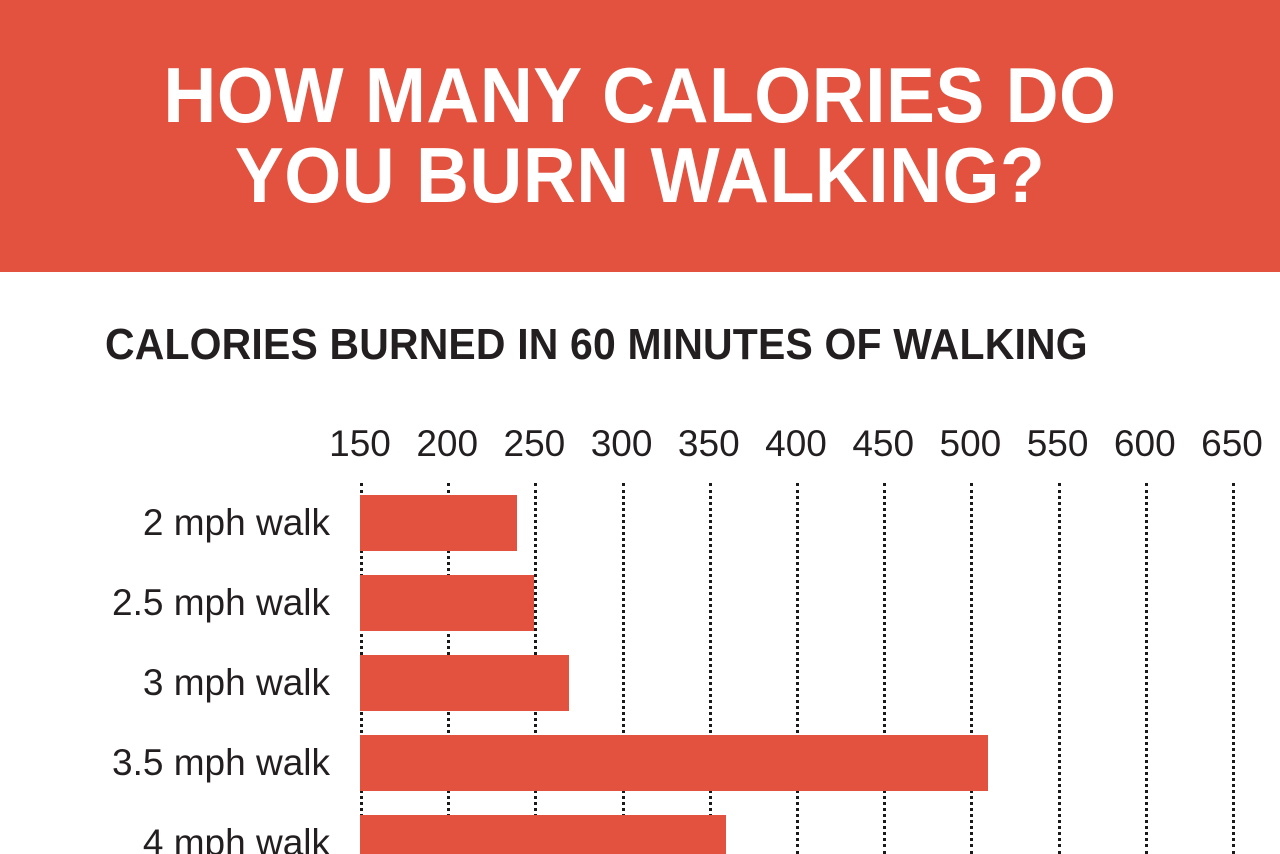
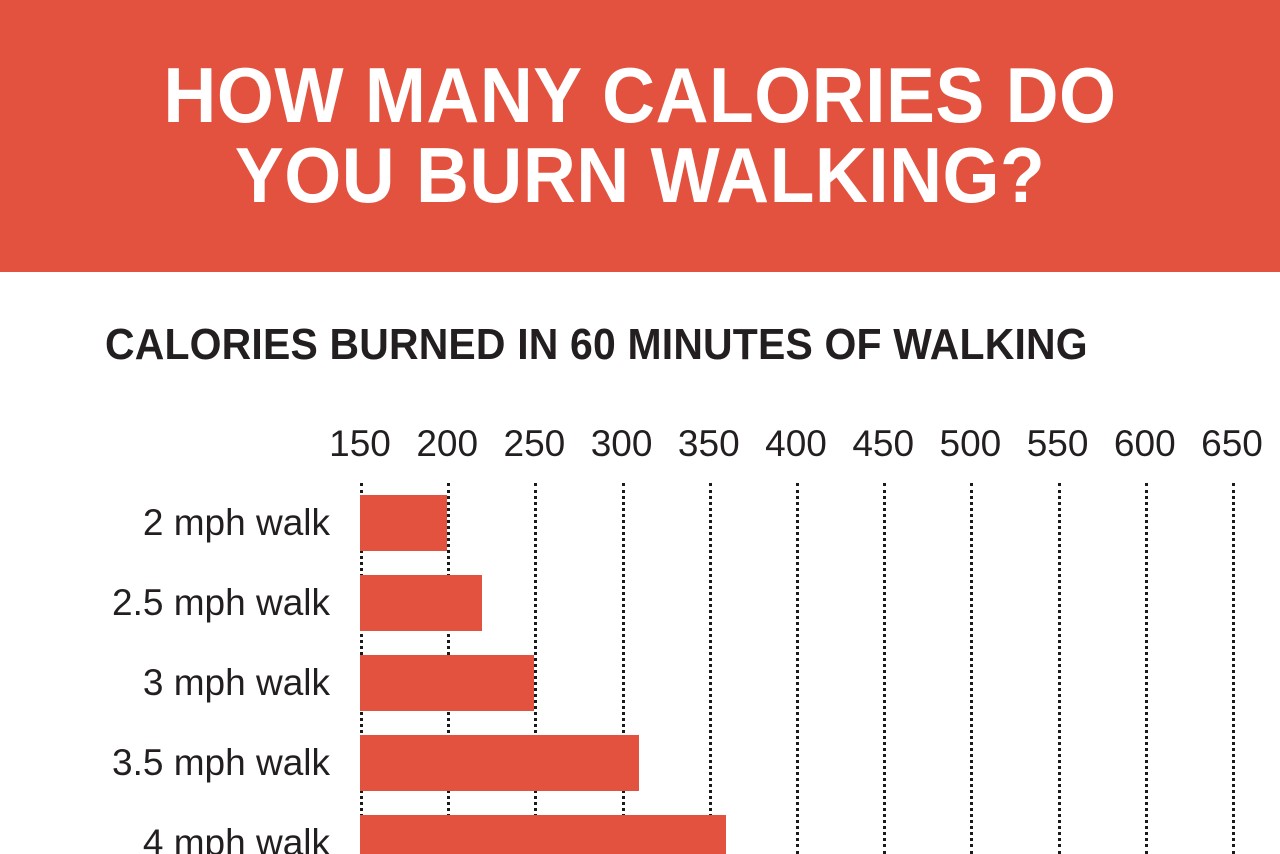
2 mph walk: 240 -> 200
2.5 mph walk: 250 -> 220
3 mph walk: 270 -> 250
3.5 mph walk: 510 -> 310
